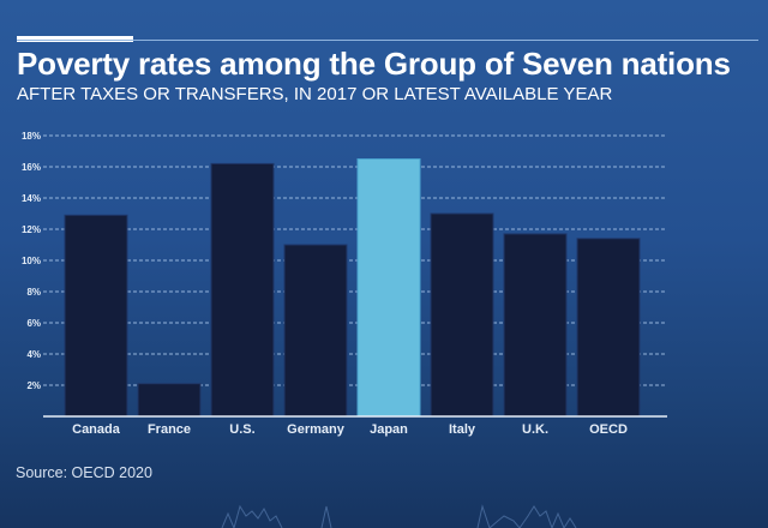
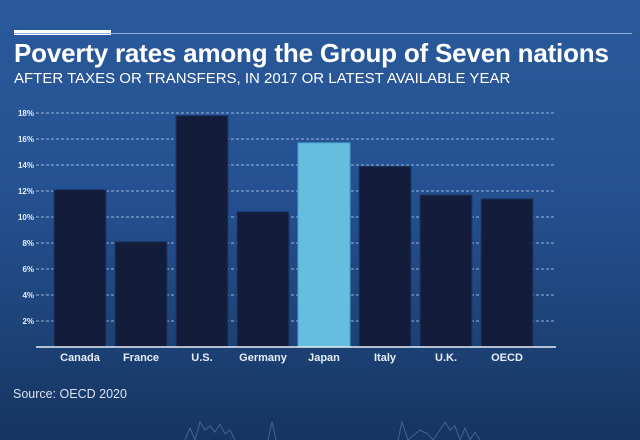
Canada: 12.9% -> 12.1%
France: 2.1% -> 8.1%
U.S.: 16.2% -> 17.8%
Germany: 11.0% -> 10.4%
Japan: 16.5% -> 15.7%
Italy: 13.0% -> 13.9%
